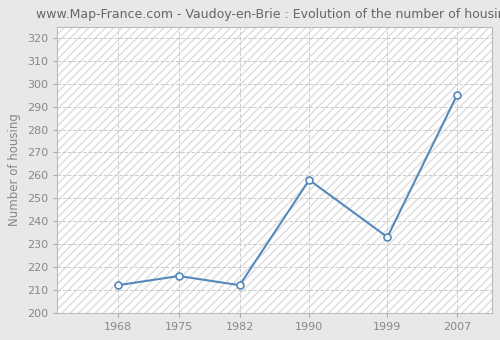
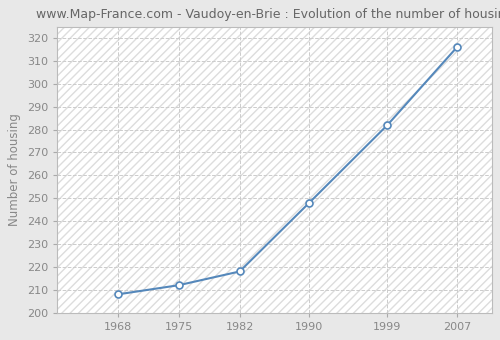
1968: 212 -> 208
1975: 216 -> 212
1982: 212 -> 218
1990: 258 -> 248
1999: 233 -> 282
2007: 295 -> 316
